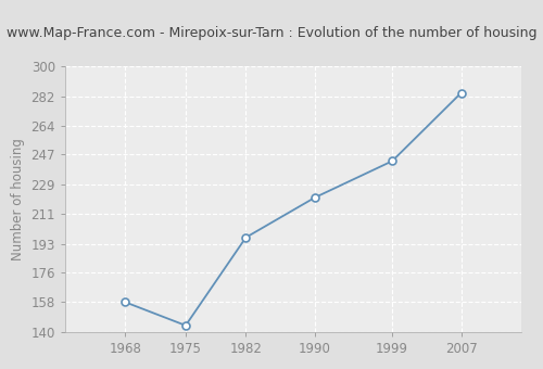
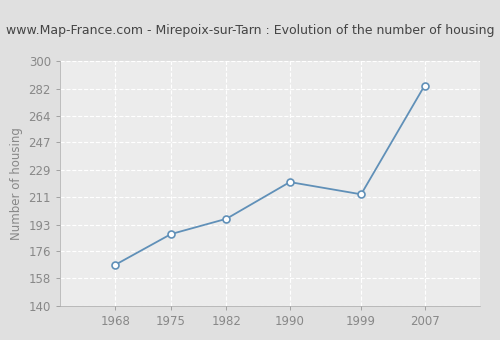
1968: 158 -> 167
1975: 144 -> 187
1999: 243 -> 213
